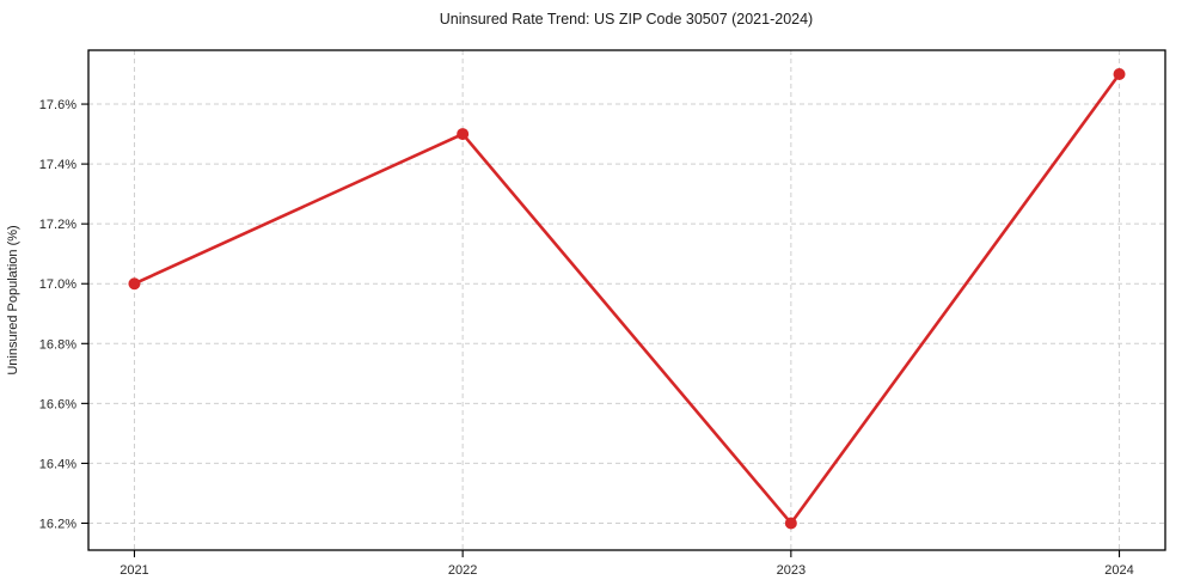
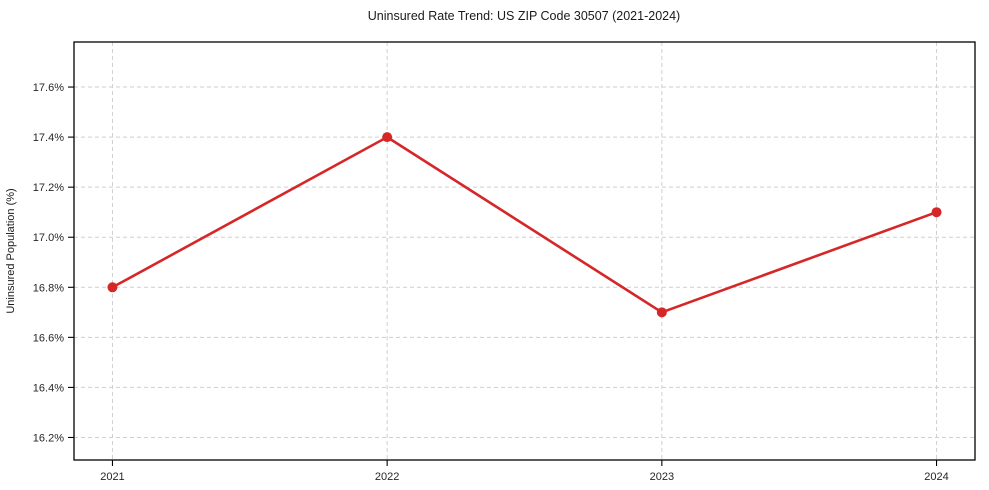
2021: 17.0% -> 16.8%
2022: 17.5% -> 17.4%
2023: 16.2% -> 16.7%
2024: 17.7% -> 17.1%
